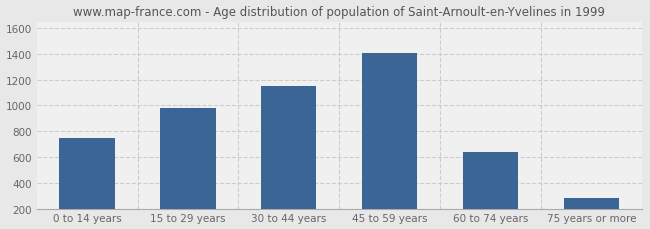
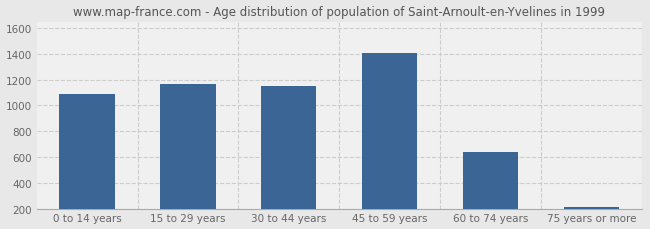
0 to 14 years: 750 -> 1090
15 to 29 years: 980 -> 1160
75 years or more: 280 -> 220
